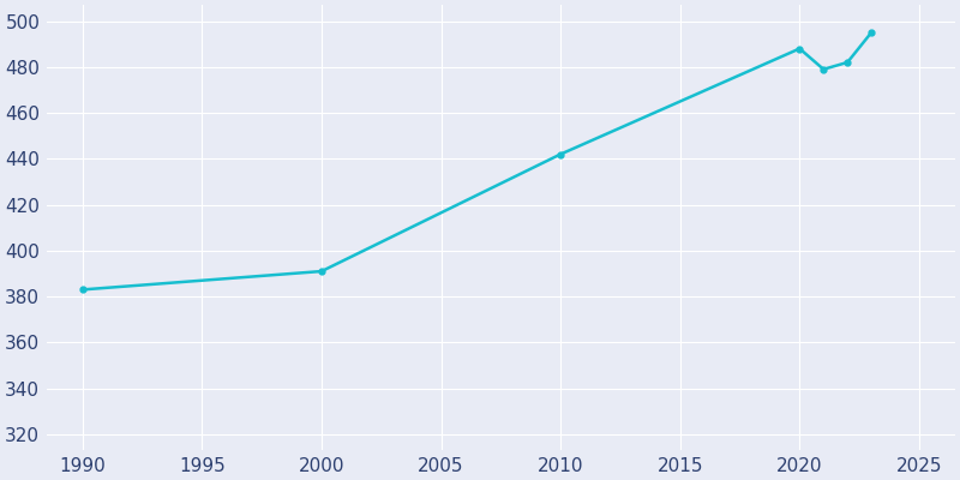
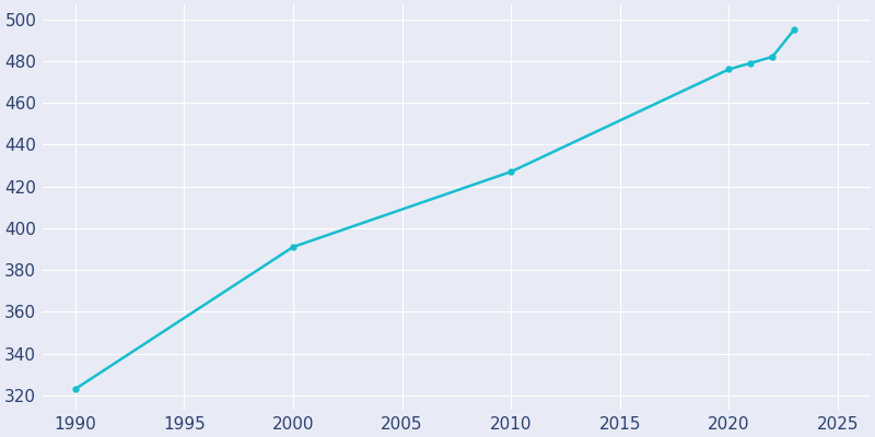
1990: 383 -> 323
2010: 442 -> 427
2020: 488 -> 476
